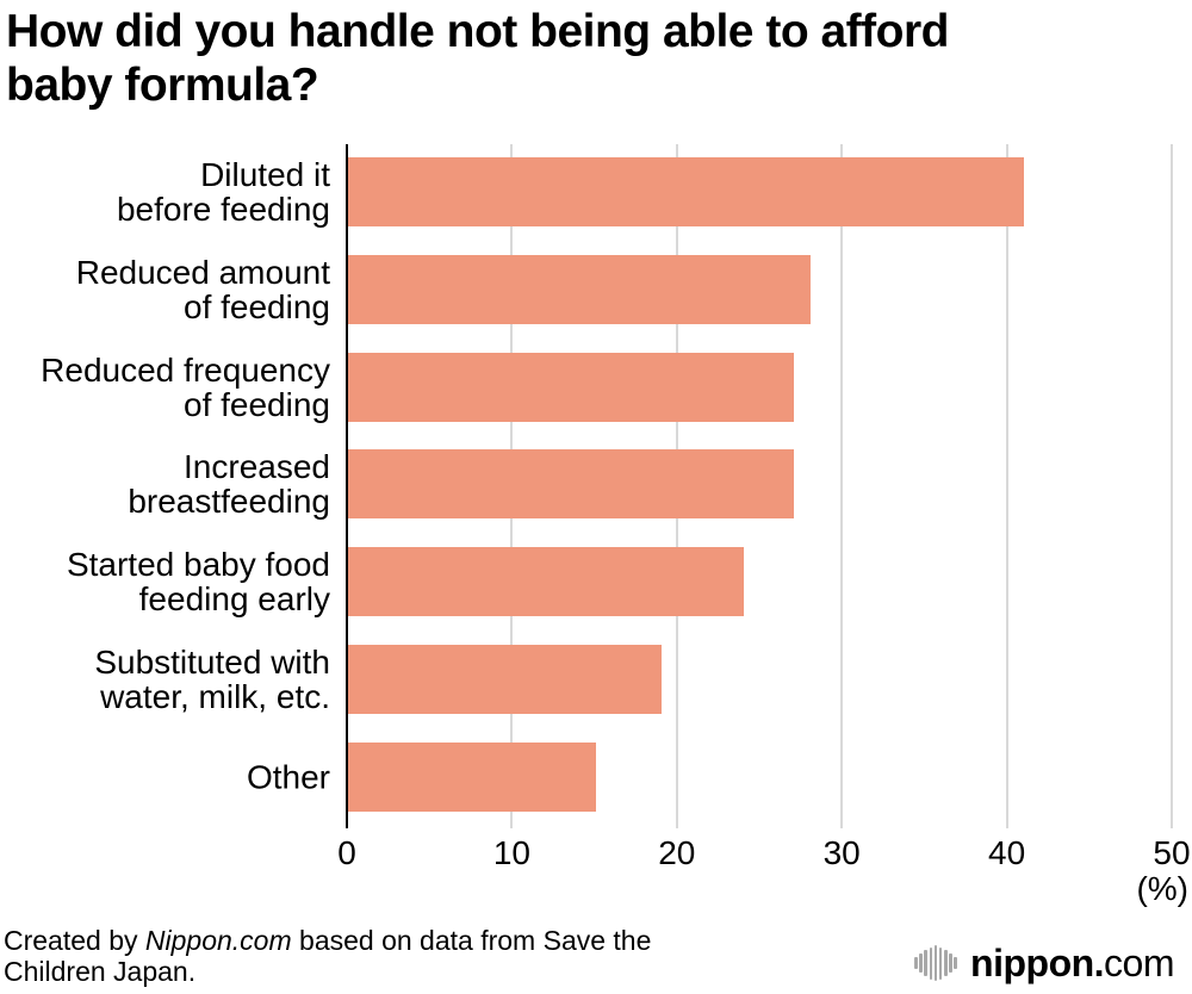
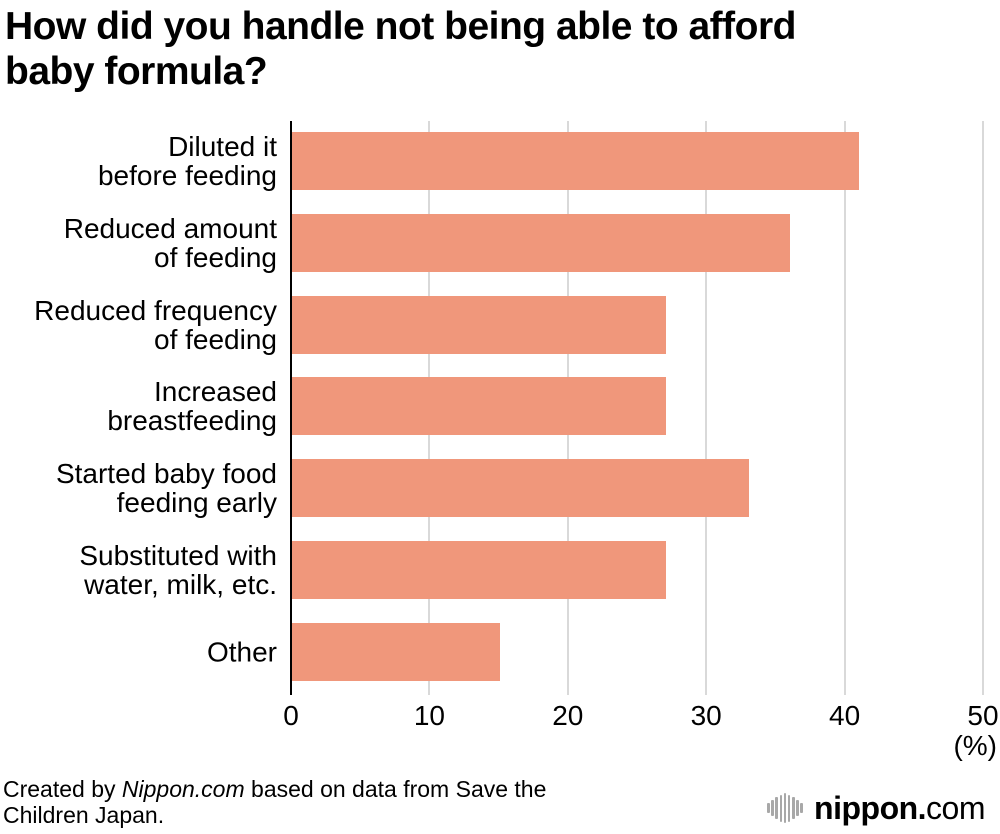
Reduced amount of feeding: 28 -> 36
Started baby food feeding early: 24 -> 33
Substituted with water, milk, etc.: 19 -> 27
